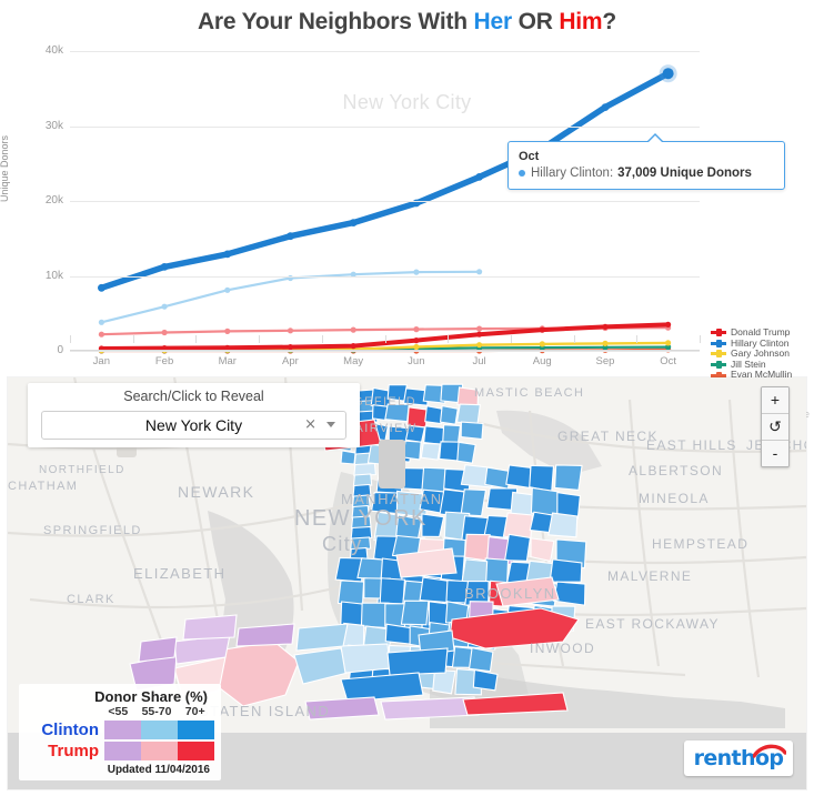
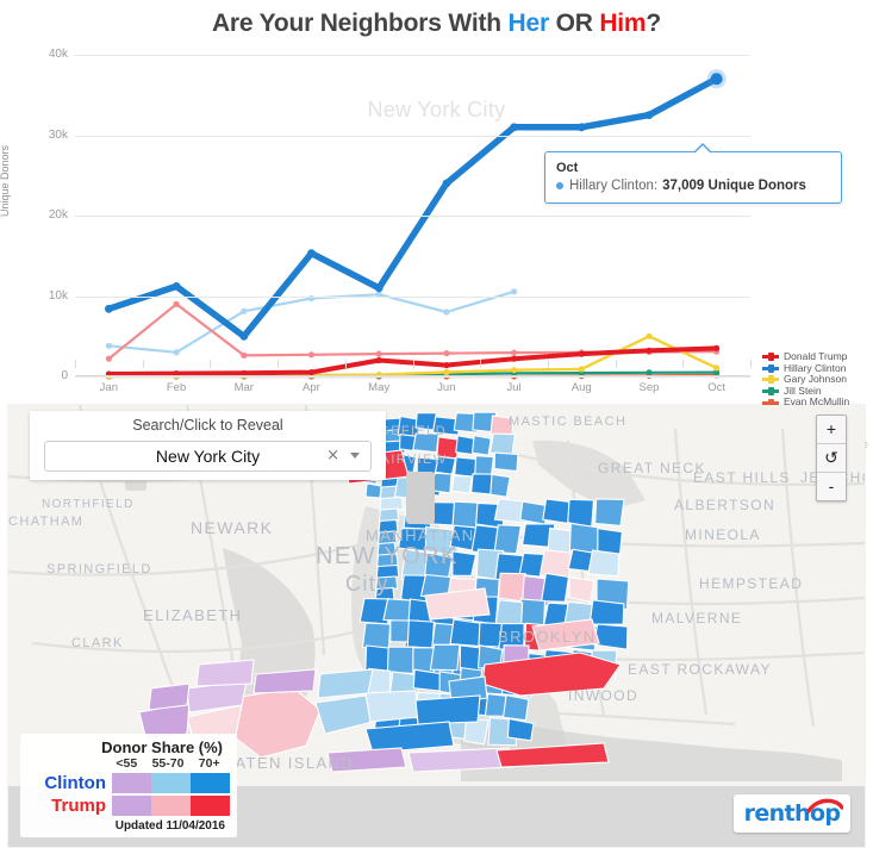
Past GOP Cands/Feb: 2k -> 9k
Past Dem Cands/Feb: 6k -> 3k
Hillary Clinton/Mar: 13k -> 5k
Donald Trump/May: 1k -> 2k
Hillary Clinton/May: 17k -> 11k
Hillary Clinton/Jun: 20k -> 24k
Past Dem Cands/Jun: 10k -> 8k
Hillary Clinton/Jul: 23k -> 31k
Hillary Clinton/Aug: 27k -> 31k
Gary Johnson/Sep: 1k -> 5k
